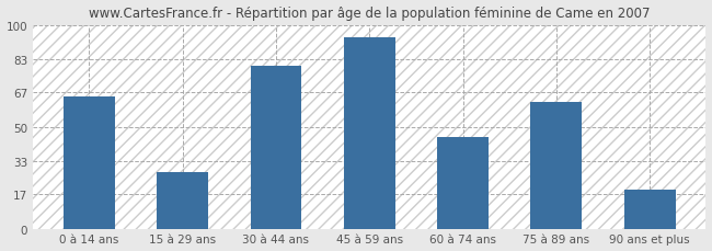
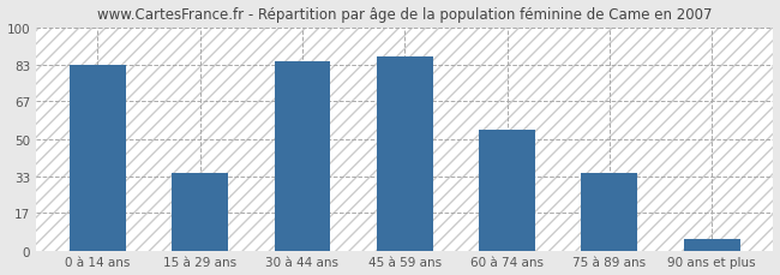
0 à 14 ans: 65 -> 83
15 à 29 ans: 28 -> 35
30 à 44 ans: 80 -> 85
45 à 59 ans: 94 -> 87
60 à 74 ans: 45 -> 54
75 à 89 ans: 62 -> 35
90 ans et plus: 19 -> 5
